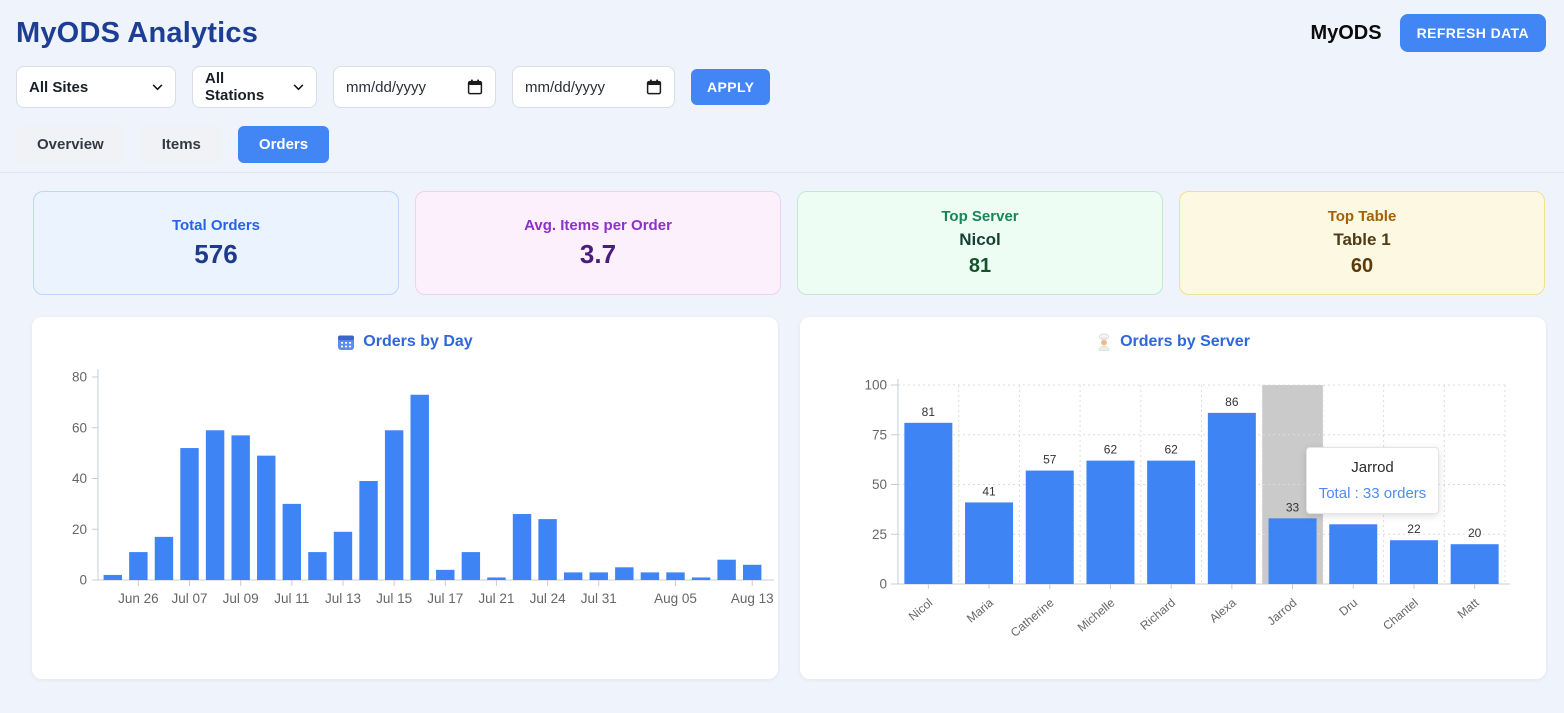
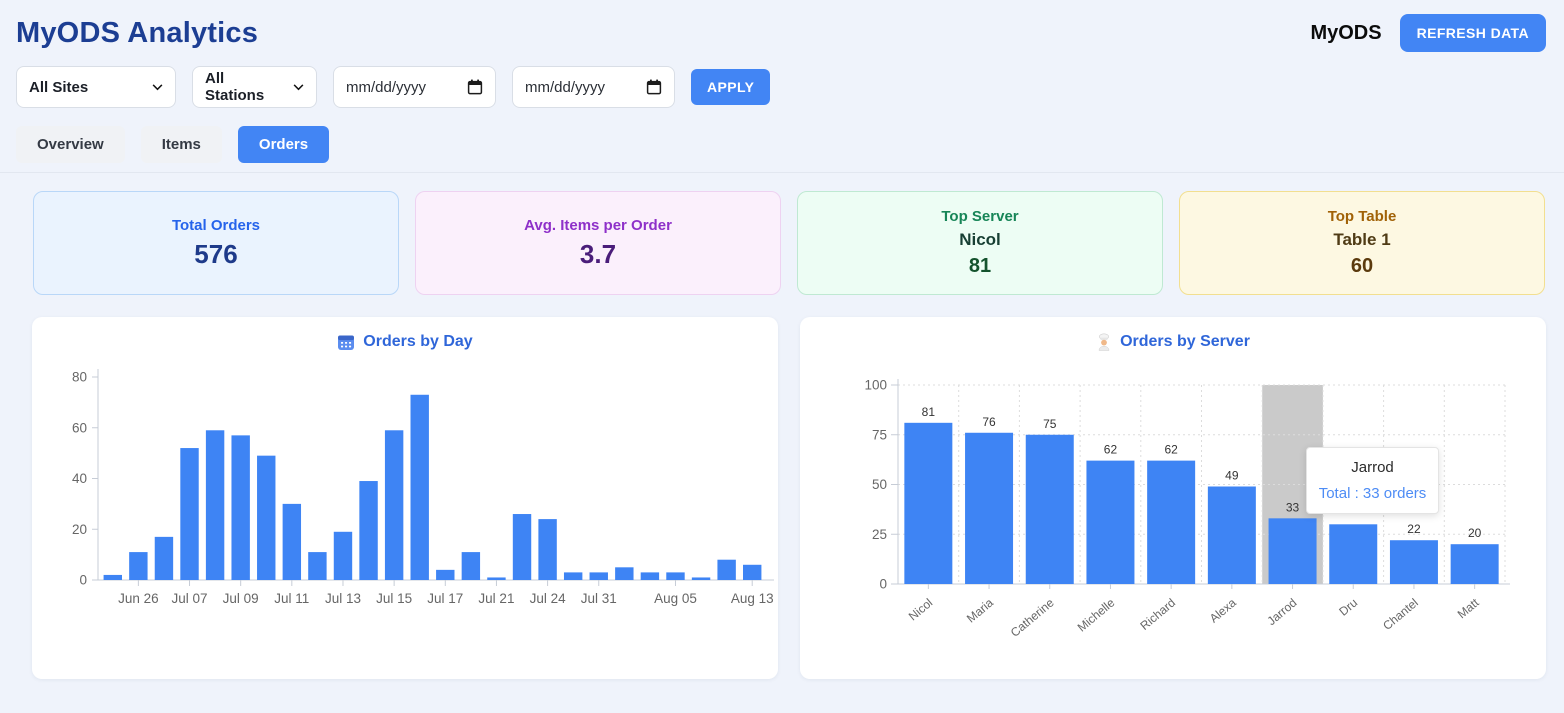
Orders by Server/Maria: 41 -> 76
Orders by Server/Catherine: 57 -> 75
Orders by Server/Alexa: 86 -> 49
